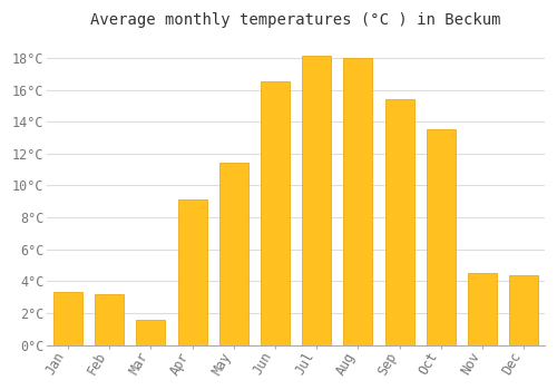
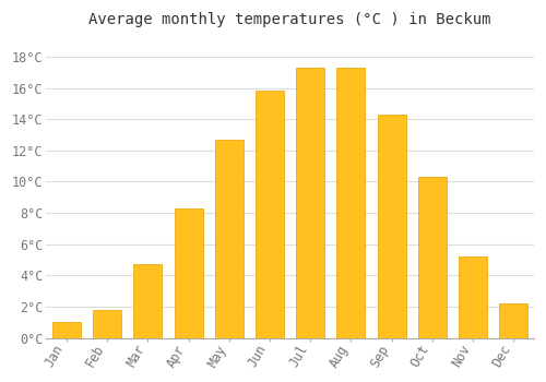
Jan: 3.3°C -> 1.0°C
Feb: 3.2°C -> 1.8°C
Mar: 1.6°C -> 4.7°C
Apr: 9.1°C -> 8.3°C
May: 11.4°C -> 12.7°C
Jun: 16.5°C -> 15.8°C
Jul: 18.1°C -> 17.3°C
Aug: 18.0°C -> 17.3°C
Sep: 15.4°C -> 14.3°C
Oct: 13.5°C -> 10.3°C
Nov: 4.5°C -> 5.2°C
Dec: 4.4°C -> 2.2°C
